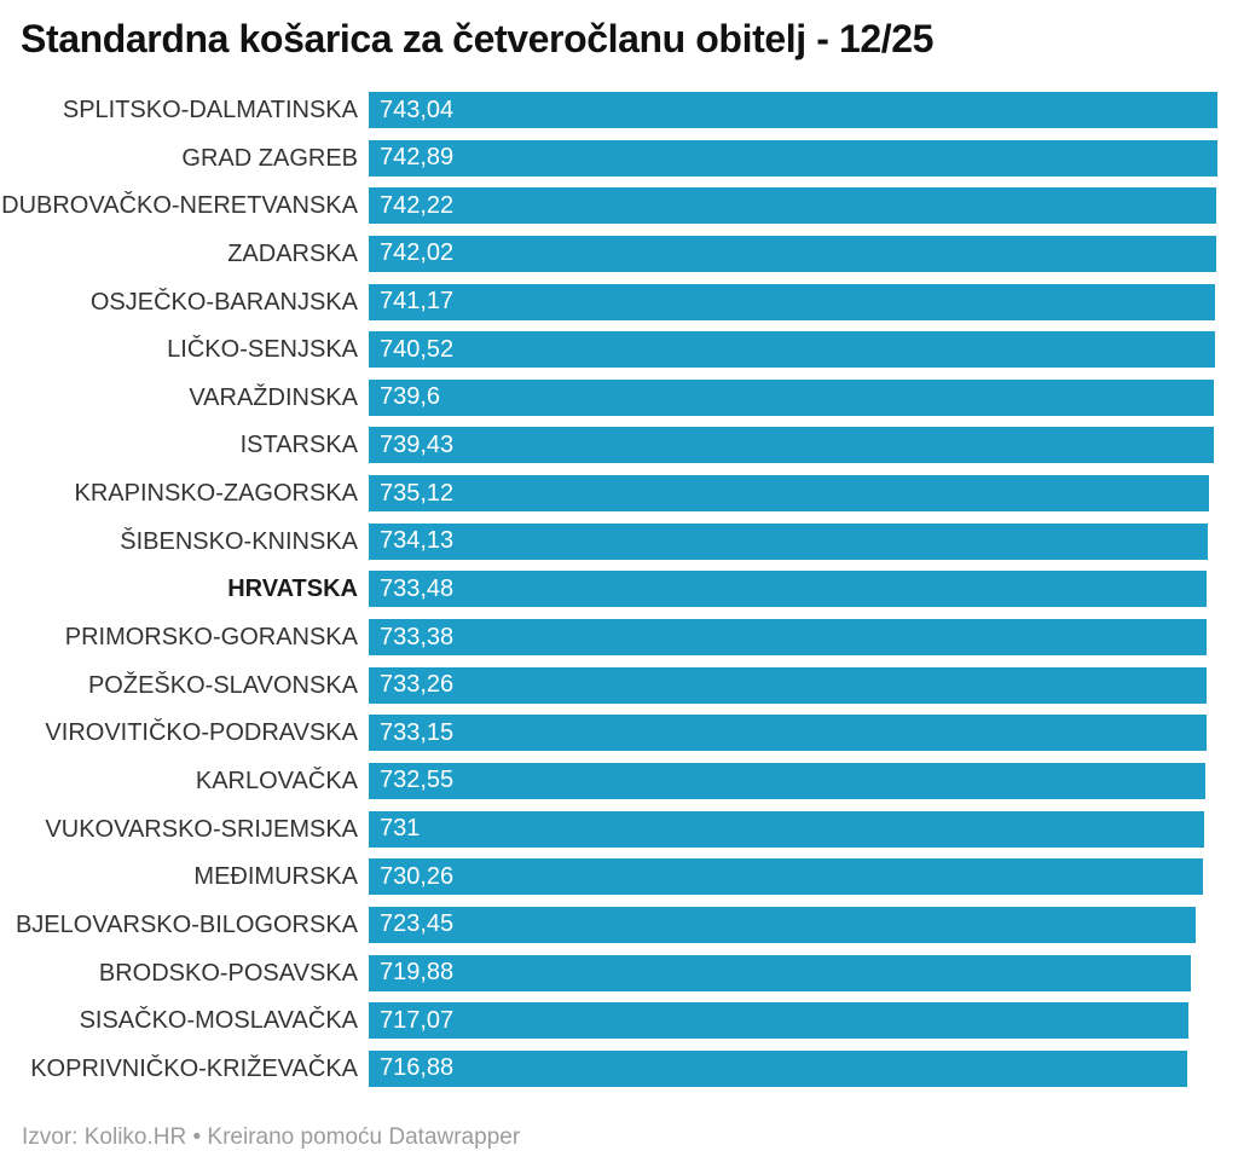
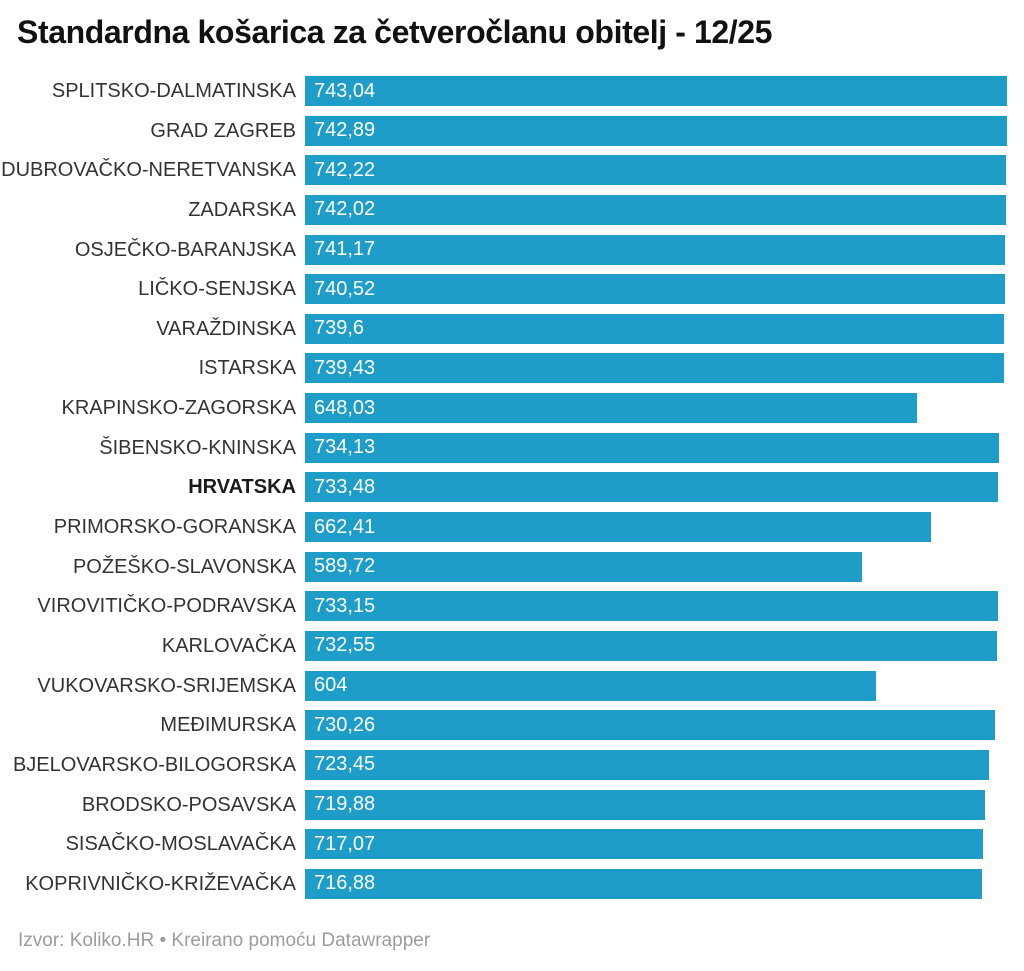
KRAPINSKO-ZAGORSKA: 735,12 -> 648,03
PRIMORSKO-GORANSKA: 733,38 -> 662,41
POŽEŠKO-SLAVONSKA: 733,26 -> 589,72
VUKOVARSKO-SRIJEMSKA: 731 -> 604
